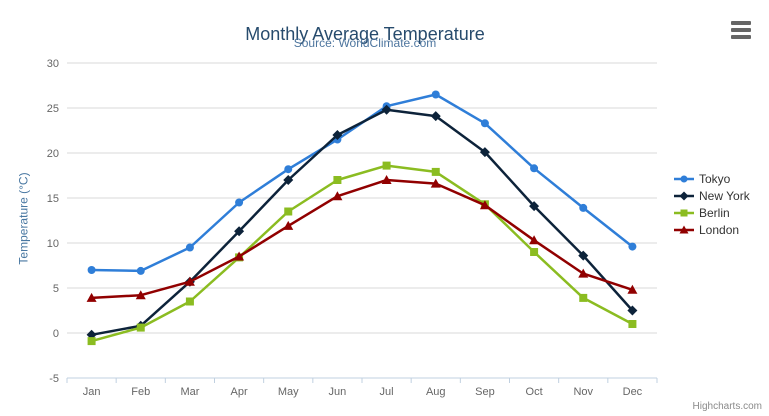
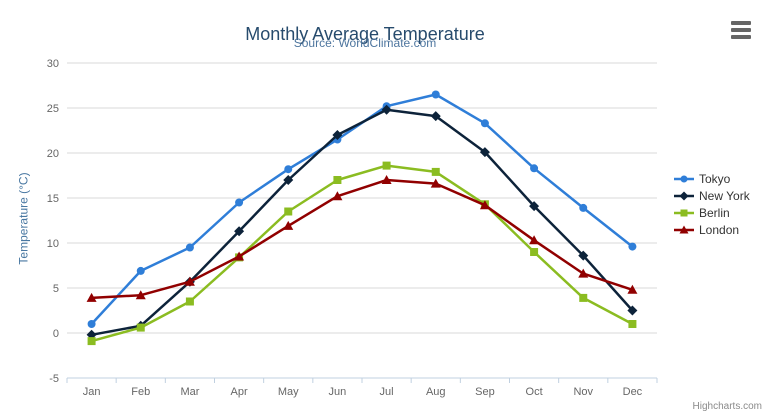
Tokyo/Jan: 7 -> 1
